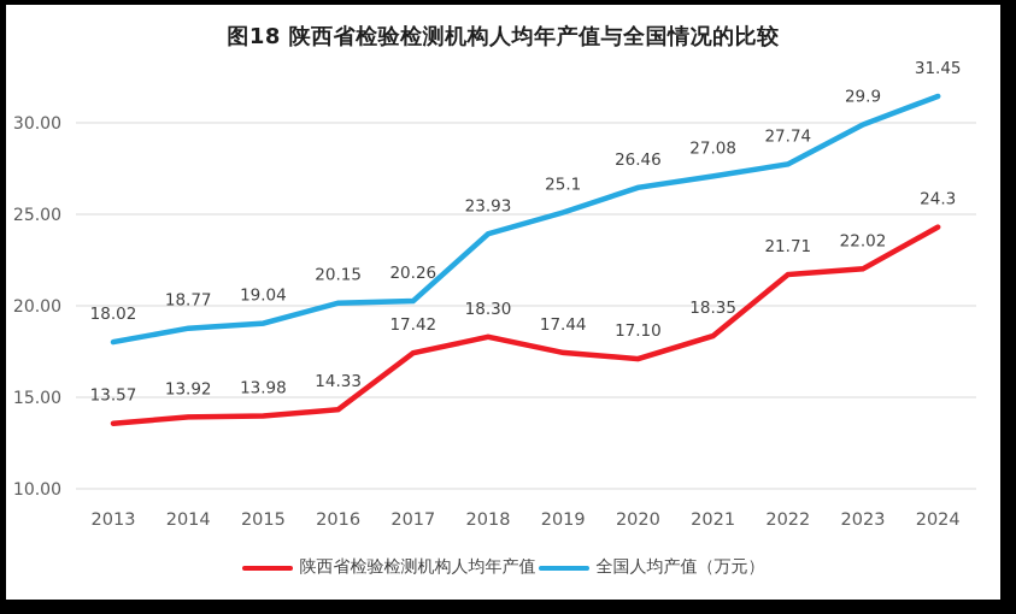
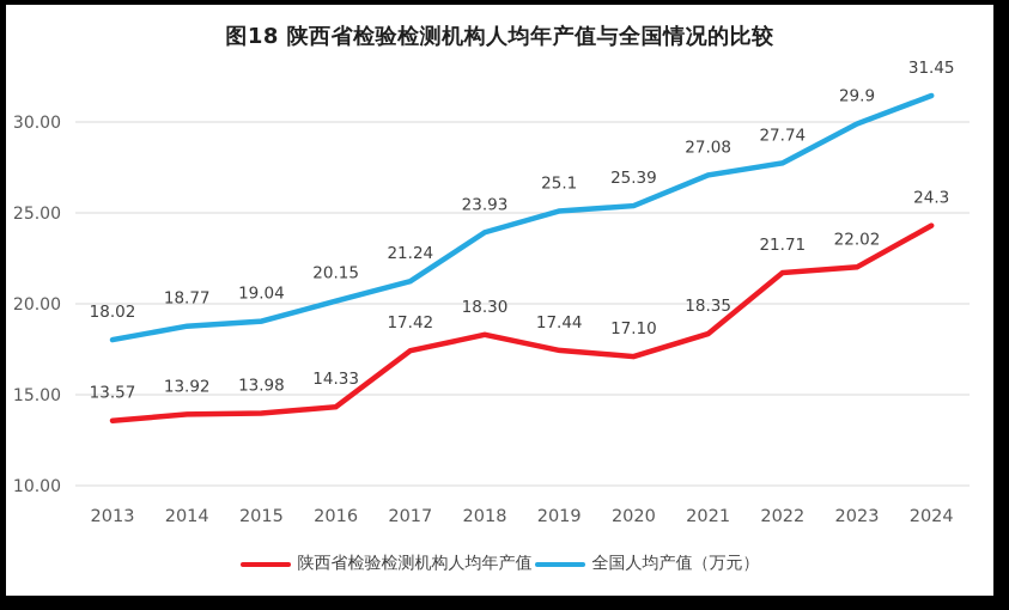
全国人均产值（万元）/2017: 20.26 -> 21.24
全国人均产值（万元）/2020: 26.46 -> 25.39
